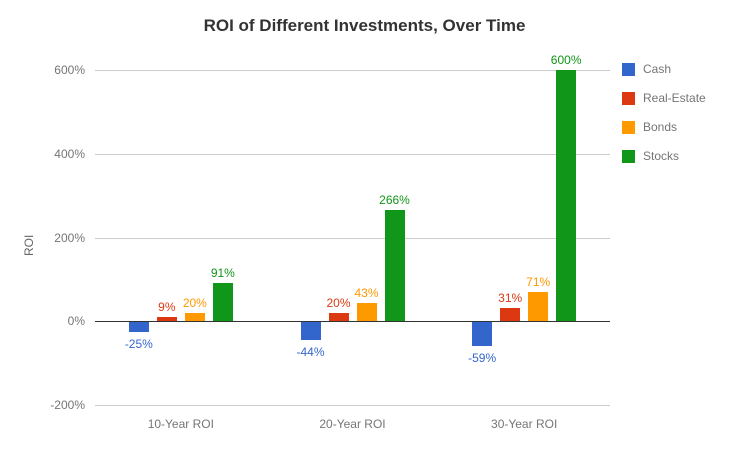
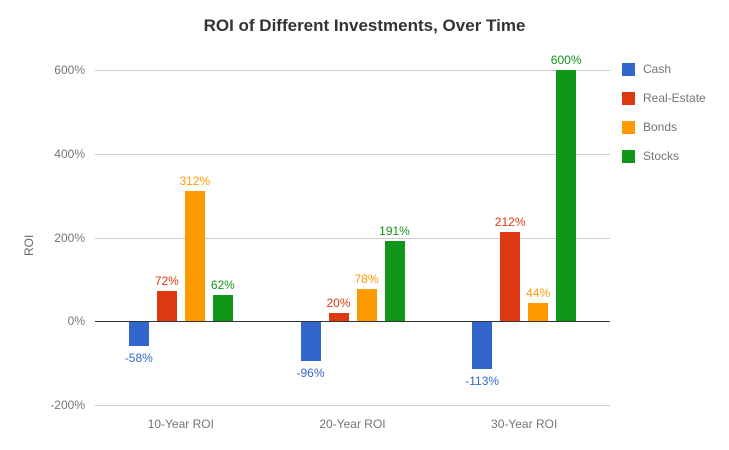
Cash/10-Year ROI: -25% -> -58%
Real-Estate/10-Year ROI: 9% -> 72%
Bonds/10-Year ROI: 20% -> 312%
Stocks/10-Year ROI: 91% -> 62%
Cash/20-Year ROI: -44% -> -96%
Bonds/20-Year ROI: 43% -> 78%
Stocks/20-Year ROI: 266% -> 191%
Cash/30-Year ROI: -59% -> -113%
Real-Estate/30-Year ROI: 31% -> 212%
Bonds/30-Year ROI: 71% -> 44%
